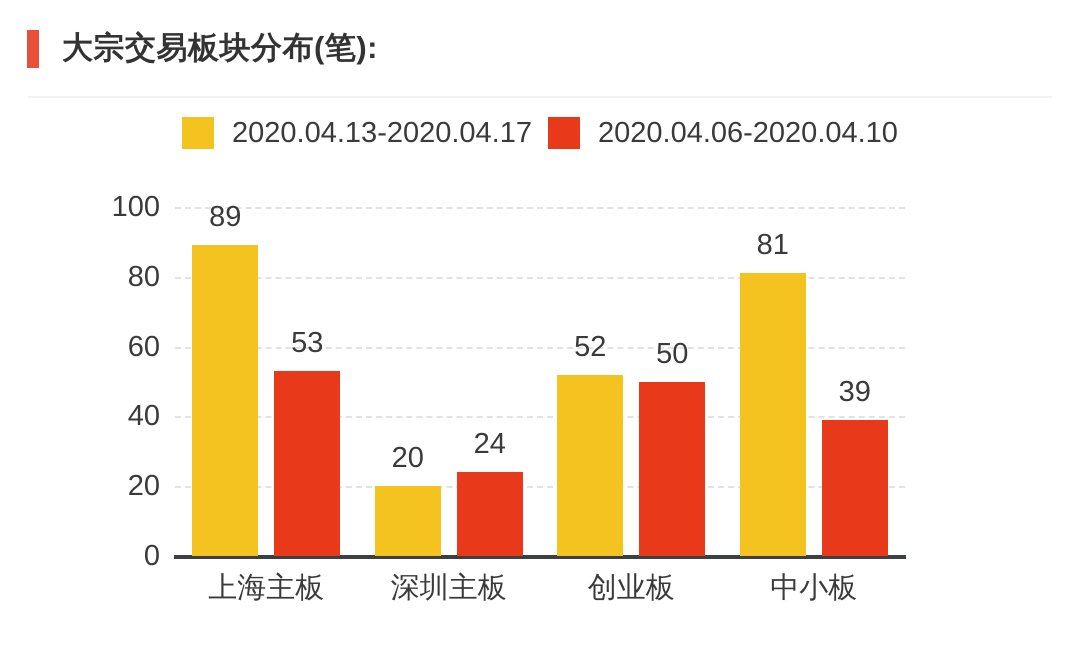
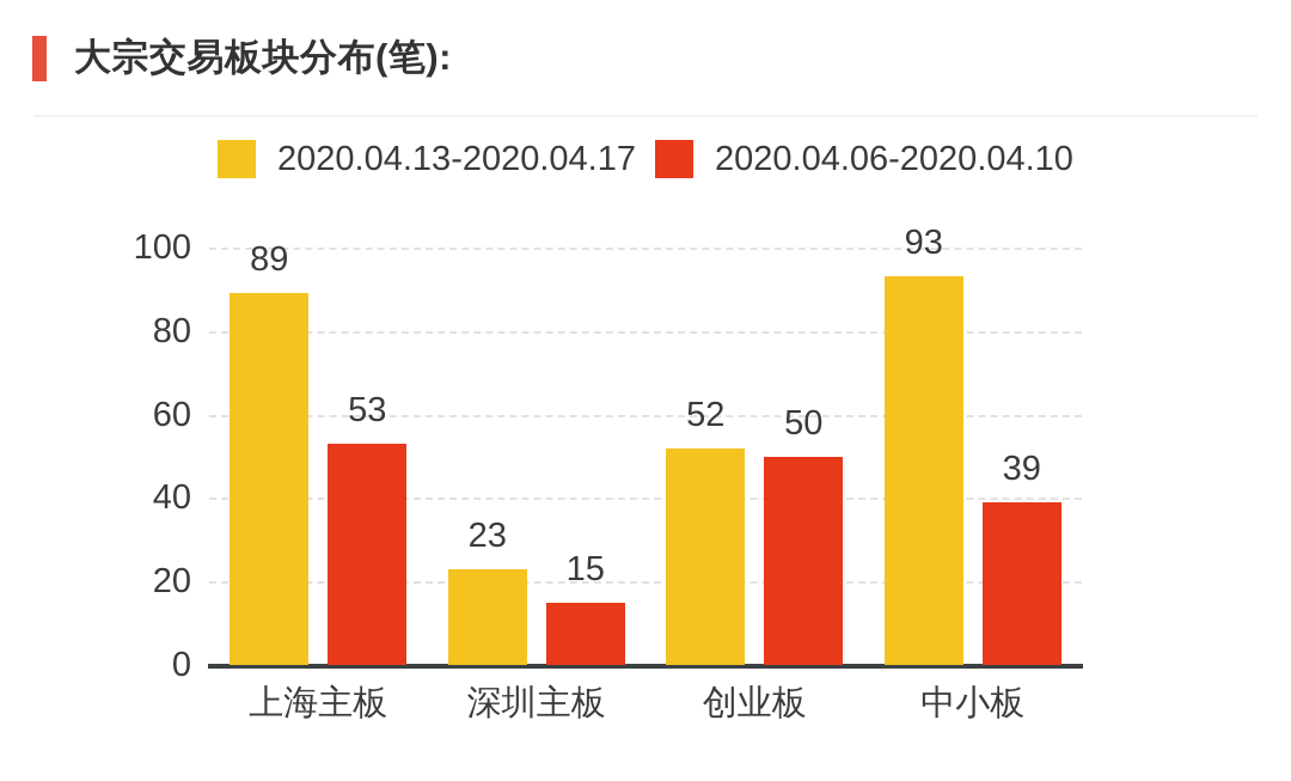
2020.04.13-2020.04.17/深圳主板: 20 -> 23
2020.04.06-2020.04.10/深圳主板: 24 -> 15
2020.04.13-2020.04.17/中小板: 81 -> 93
